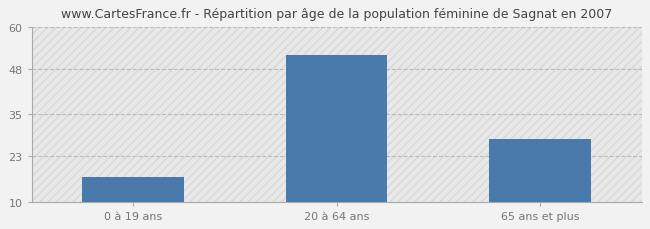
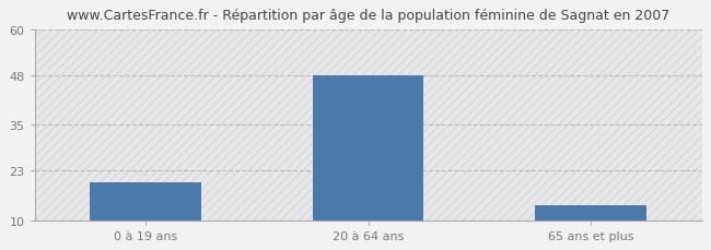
0 à 19 ans: 17 -> 20
20 à 64 ans: 52 -> 48
65 ans et plus: 28 -> 14
